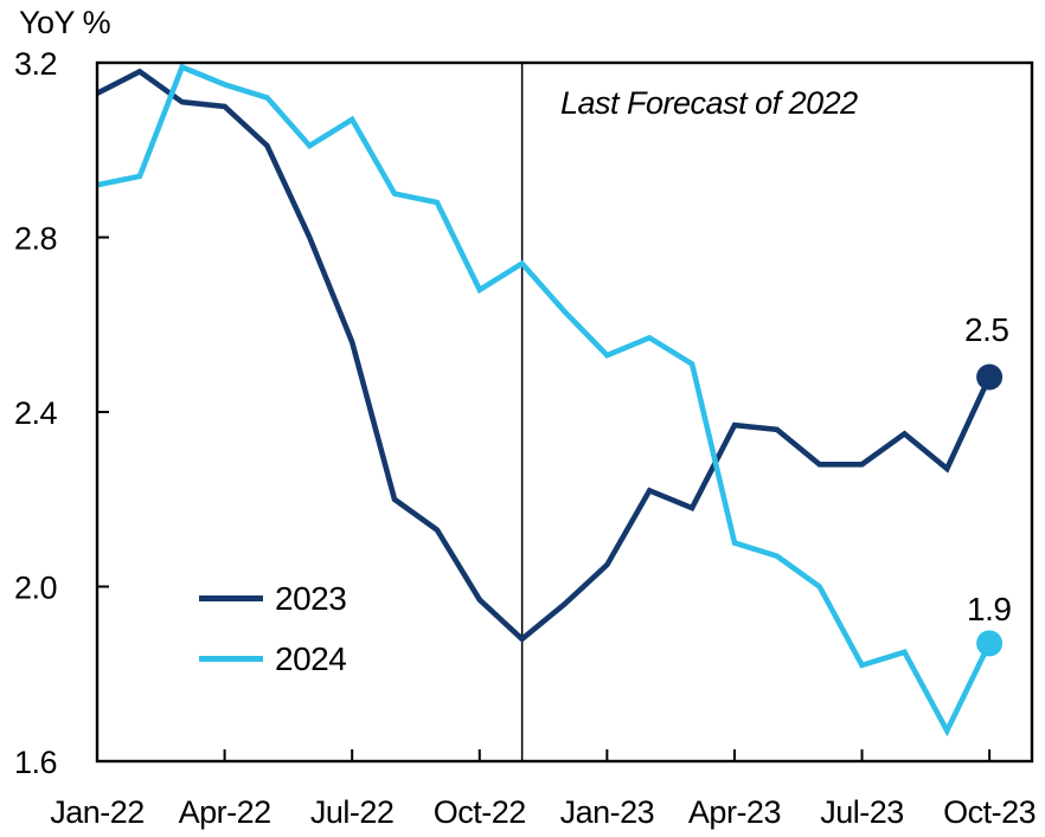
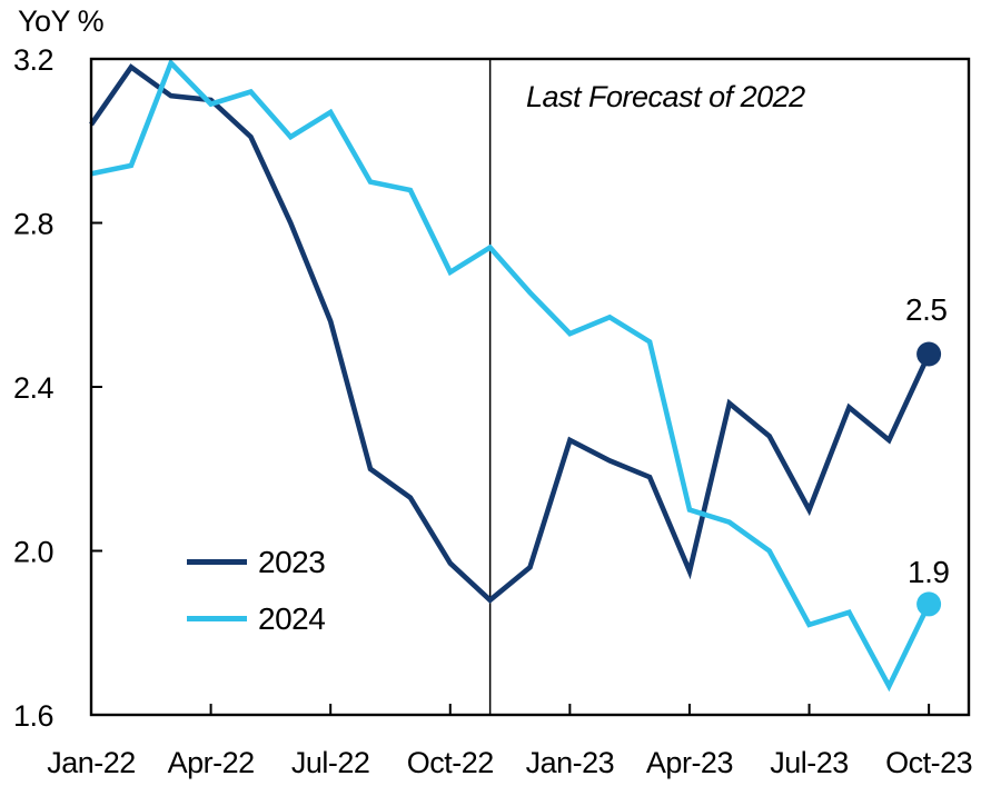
2023/Jan-22: 3.13 -> 3.04
2024/Apr-22: 3.15 -> 3.09
2023/Jan-23: 2.05 -> 2.27
2023/Apr-23: 2.37 -> 1.95
2023/Jul-23: 2.28 -> 2.10
